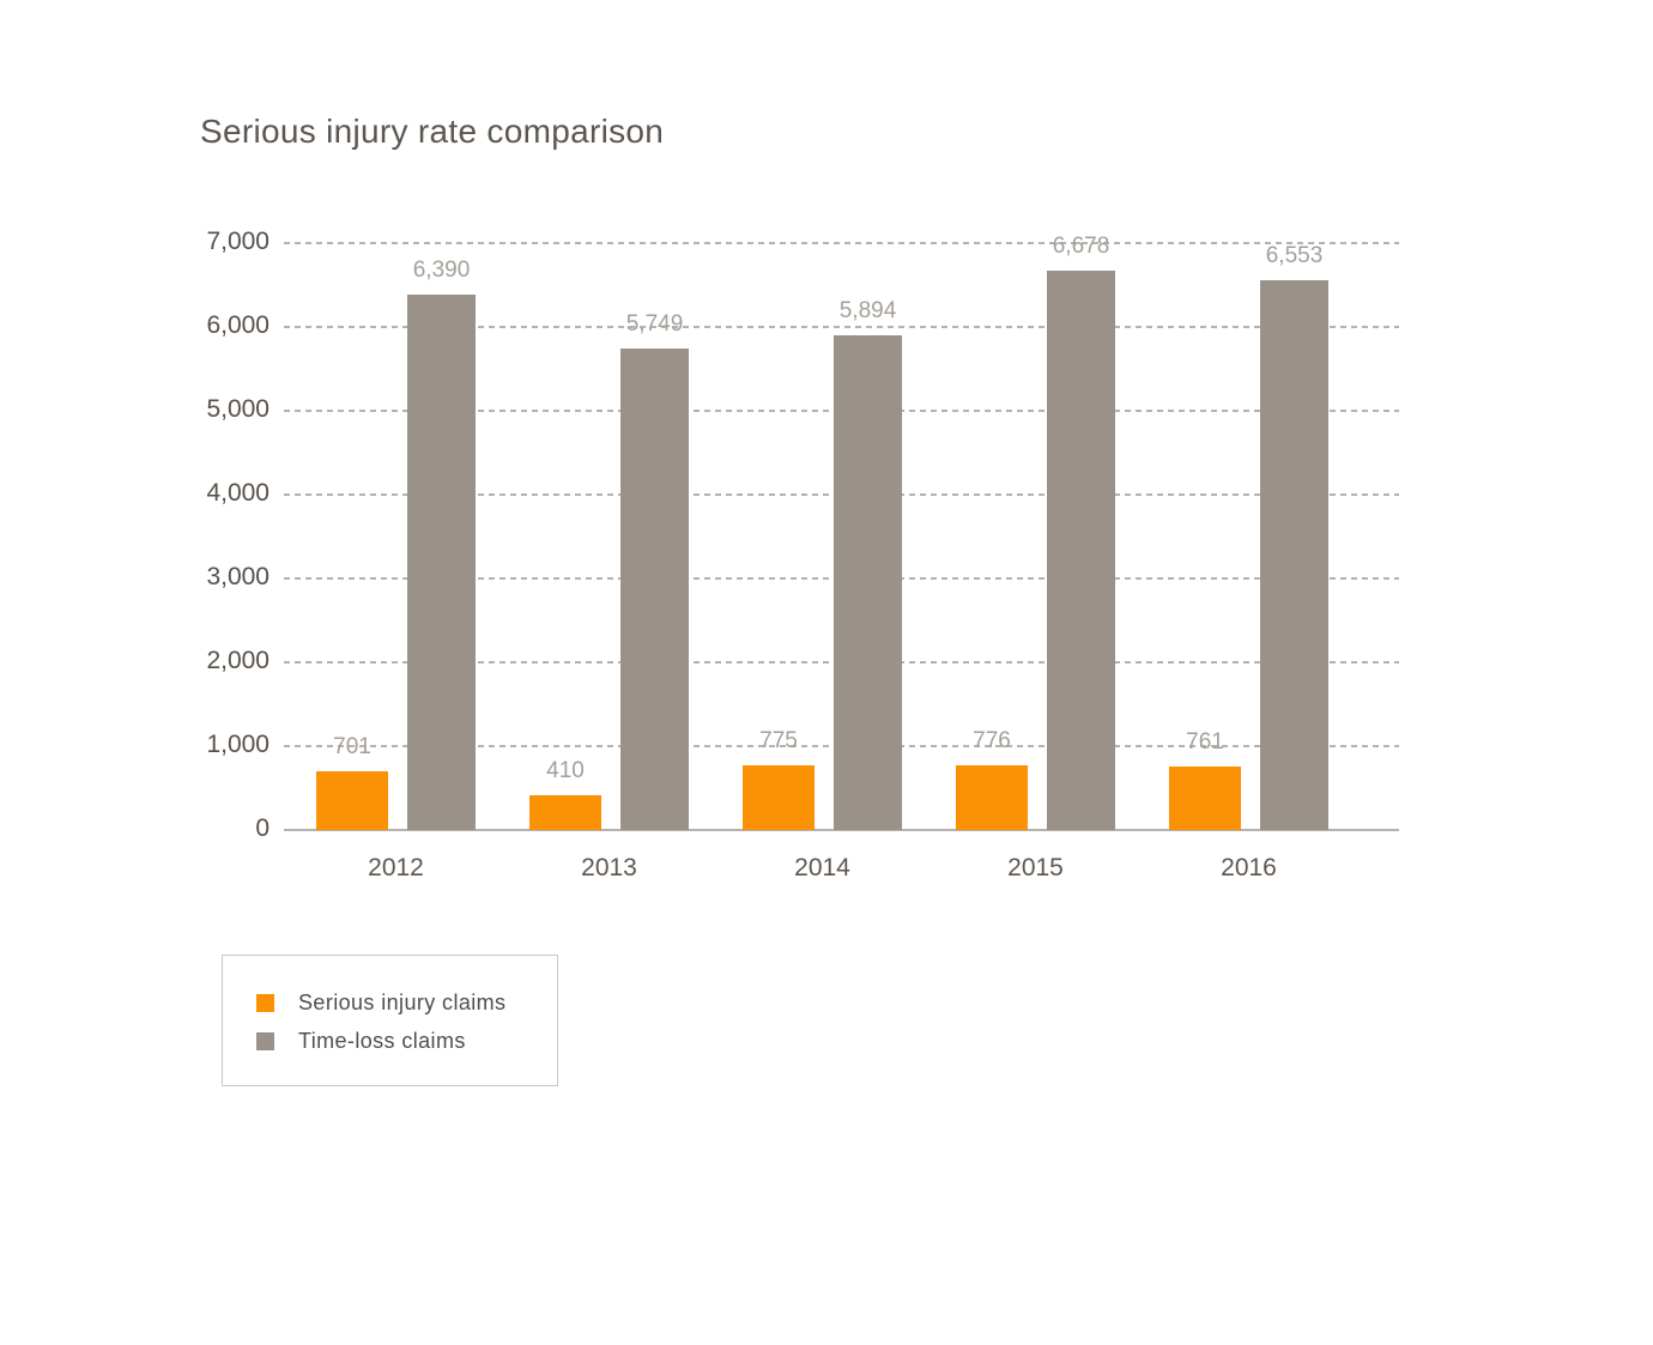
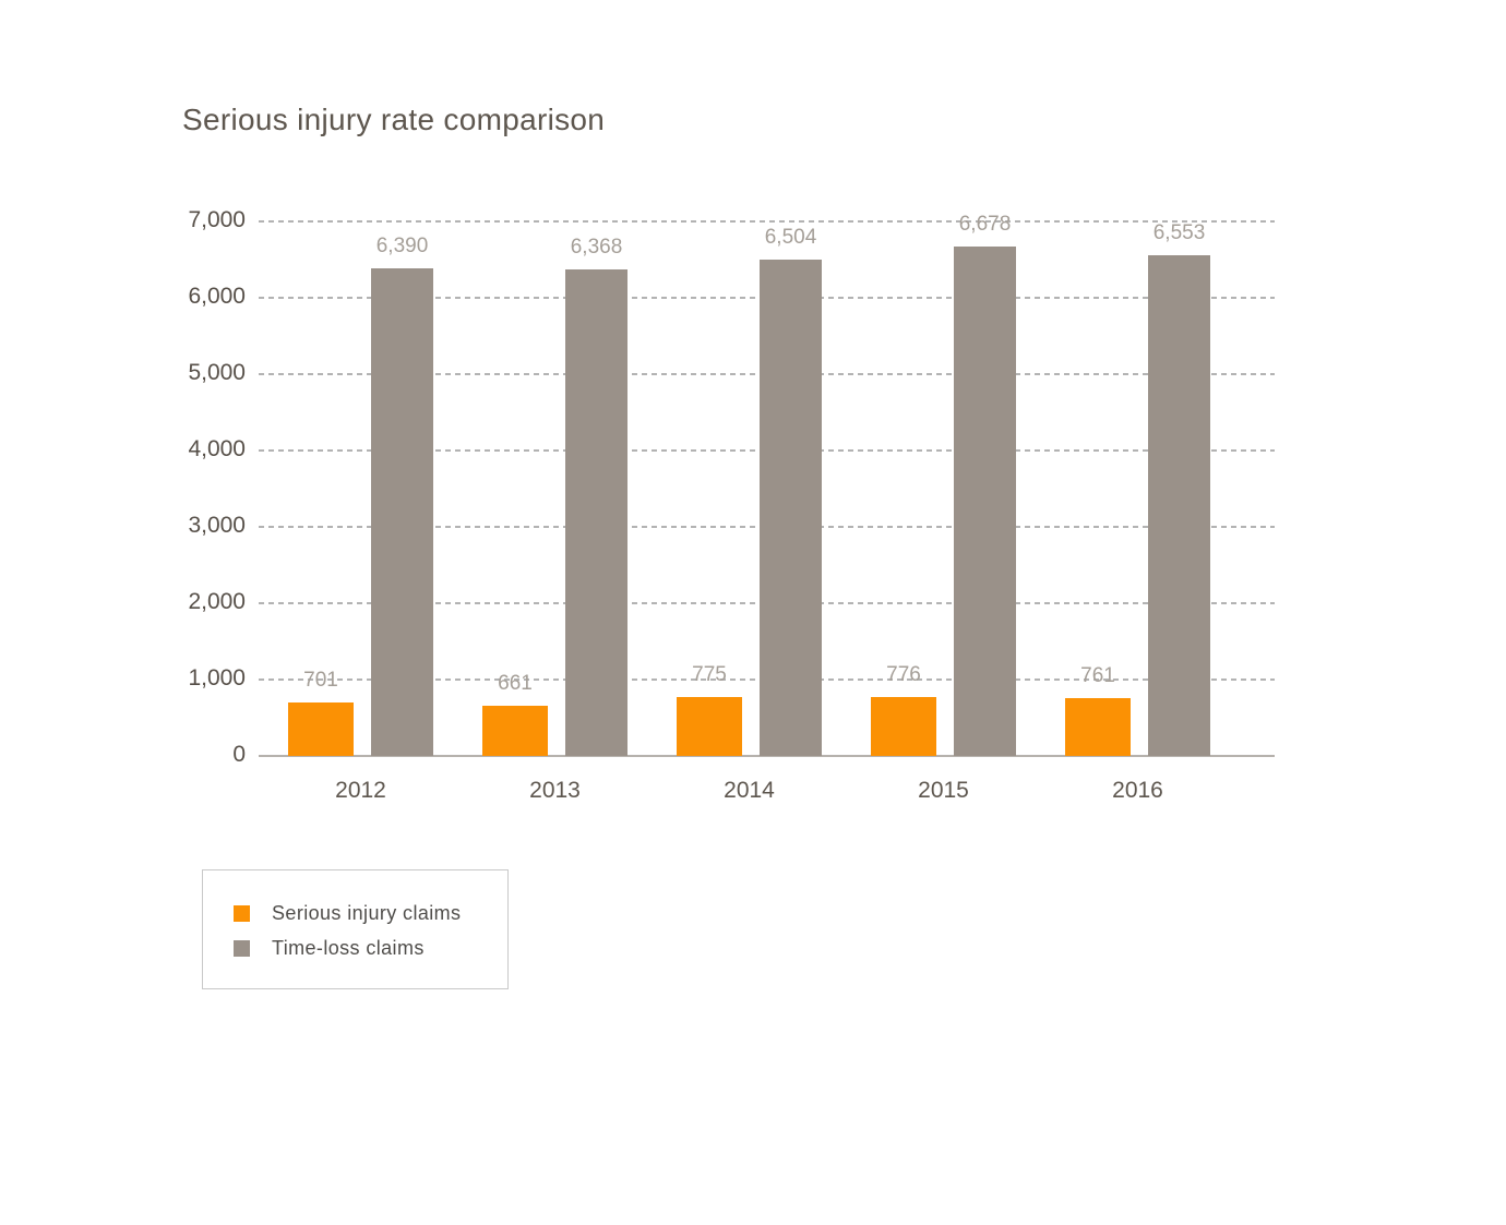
Serious injury claims/2013: 410 -> 661
Time-loss claims/2013: 5,749 -> 6,368
Time-loss claims/2014: 5,894 -> 6,504
